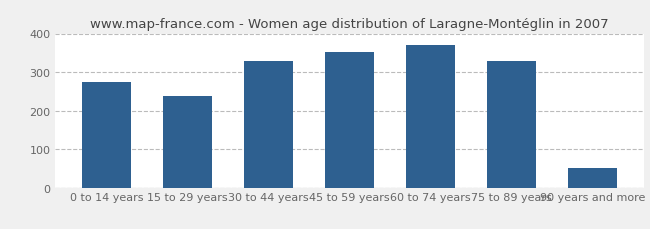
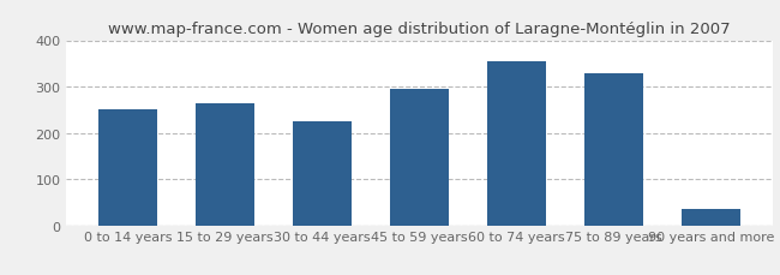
0 to 14 years: 275 -> 250
15 to 29 years: 237 -> 265
30 to 44 years: 328 -> 225
45 to 59 years: 352 -> 295
60 to 74 years: 370 -> 355
90 years and more: 52 -> 35
